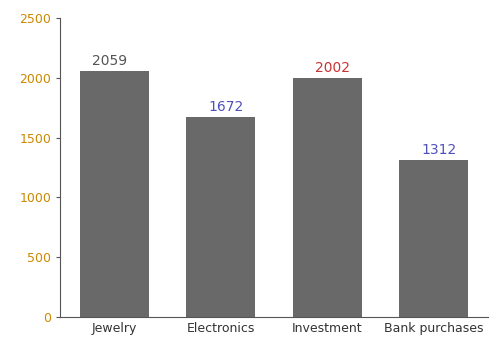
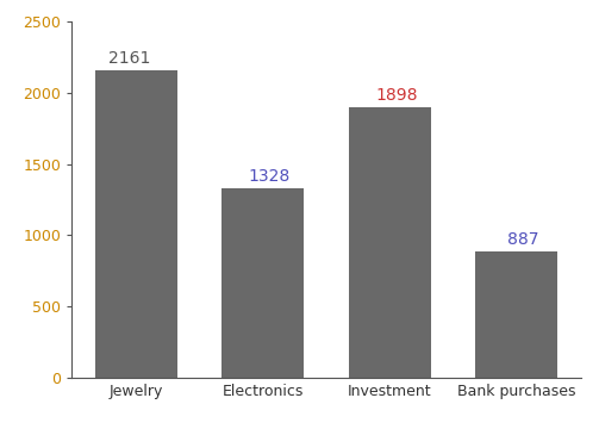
Jewelry: 2059 -> 2161
Electronics: 1672 -> 1328
Investment: 2002 -> 1898
Bank purchases: 1312 -> 887
